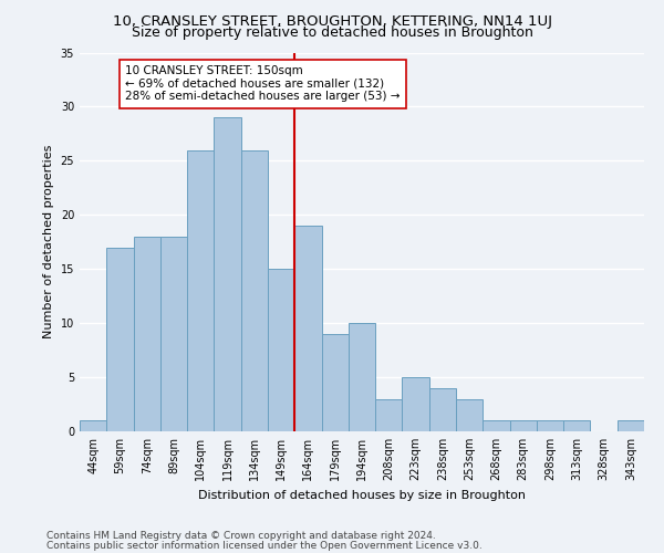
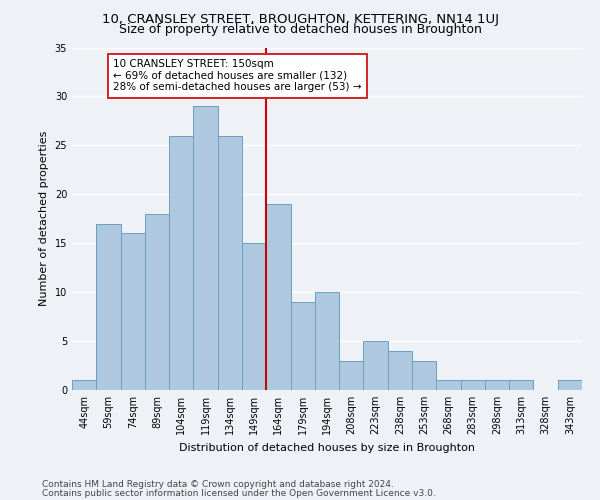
74sqm: 18 -> 16
